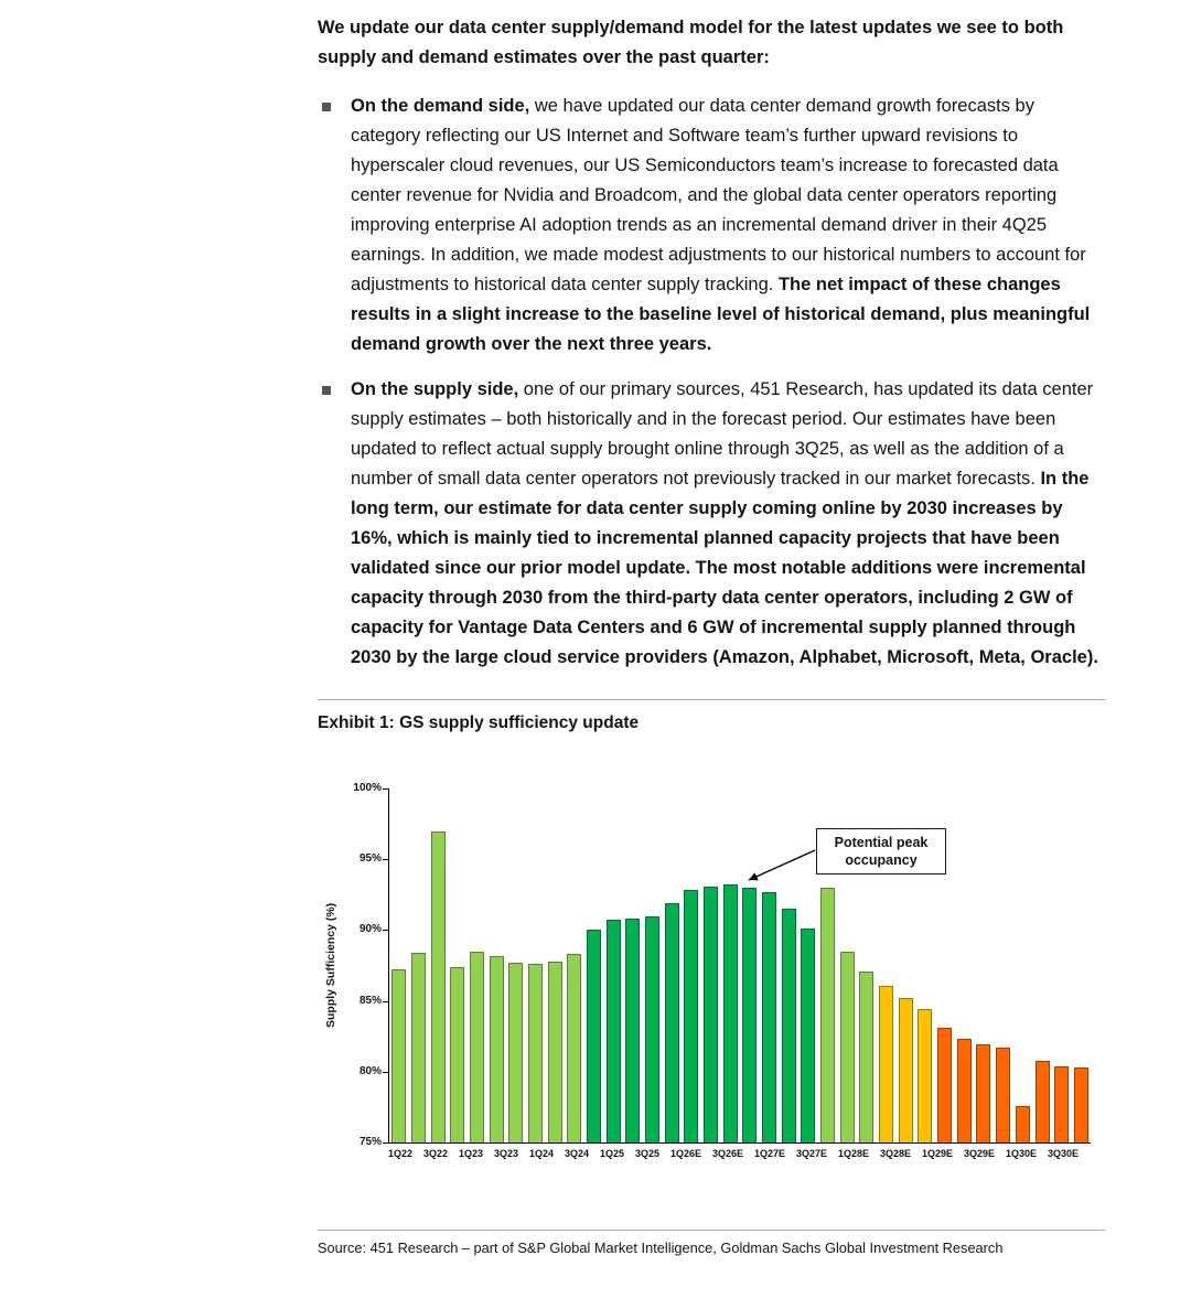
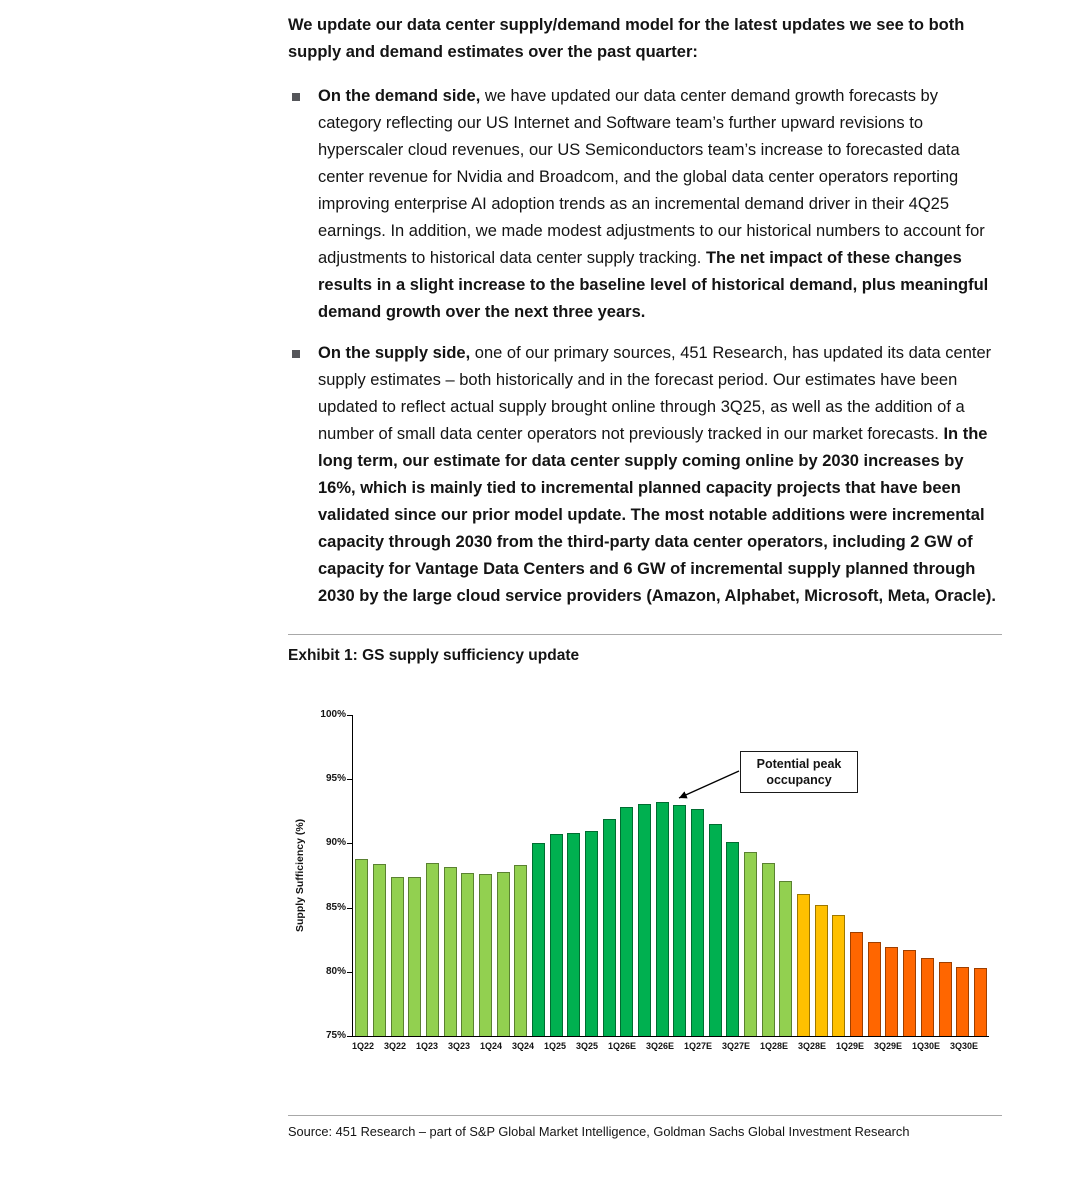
1Q22: 87.2% -> 88.8%
3Q22: 97.0% -> 87.4%
3Q27E: 93.0% -> 89.3%
1Q30E: 77.6% -> 81.1%
